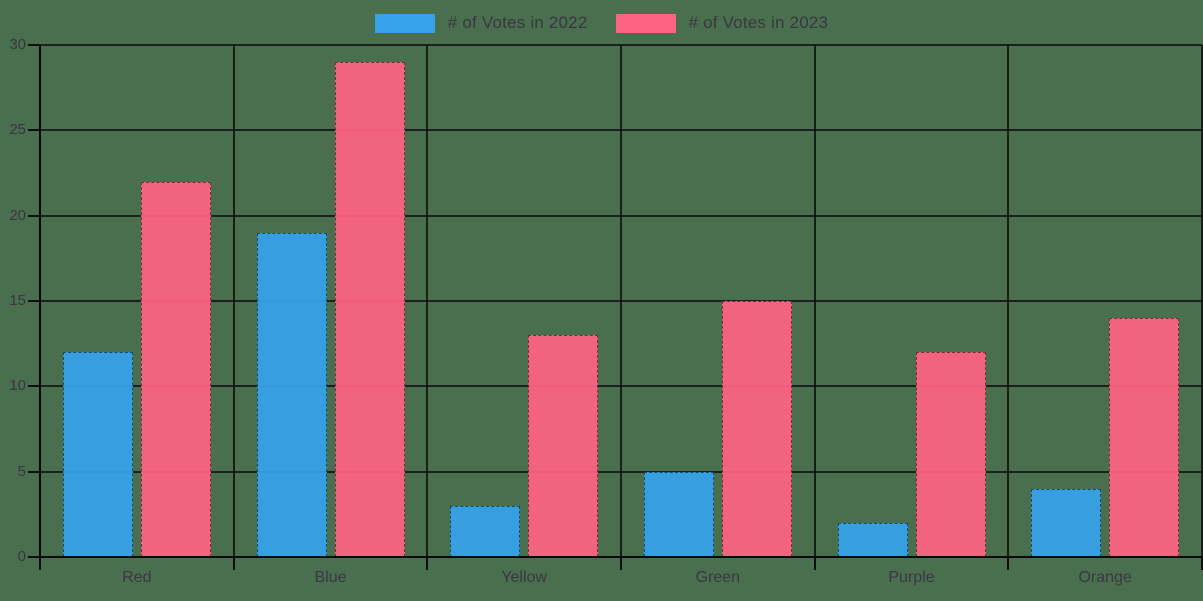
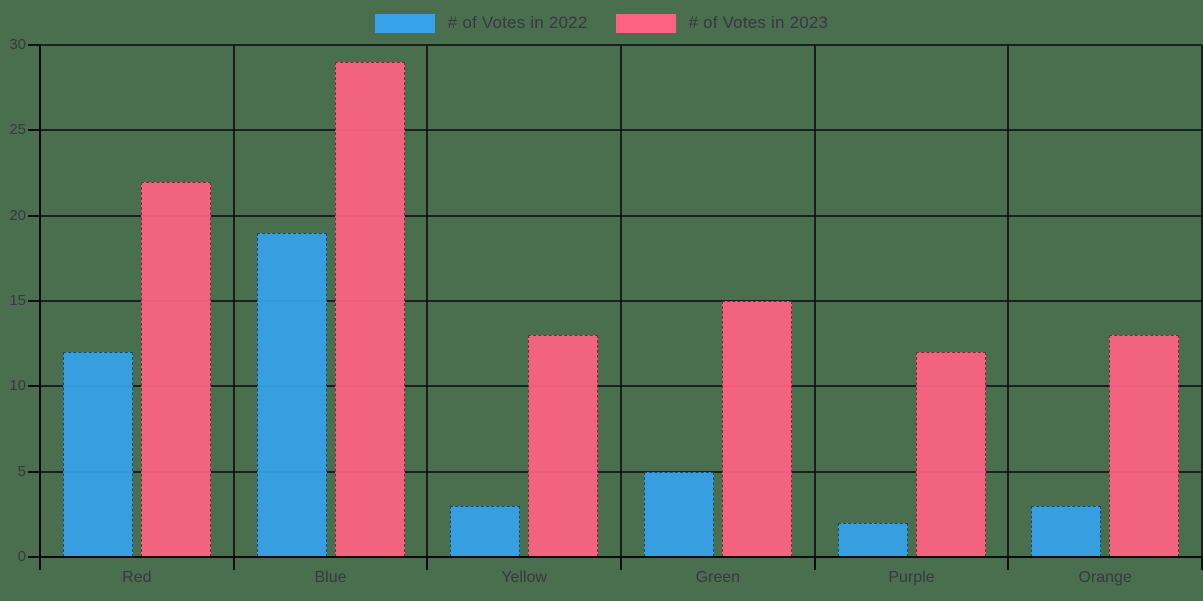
# of Votes in 2022/Orange: 4 -> 3
# of Votes in 2023/Orange: 14 -> 13
